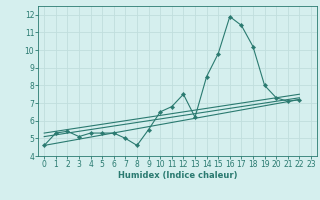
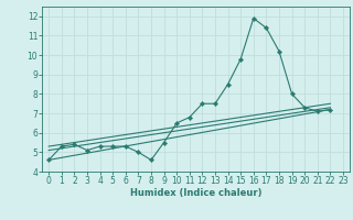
13: 6.2 -> 7.5
